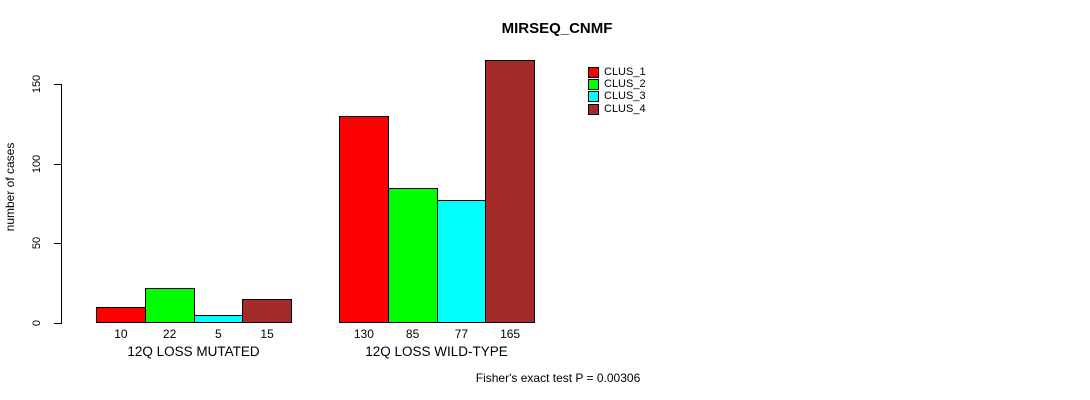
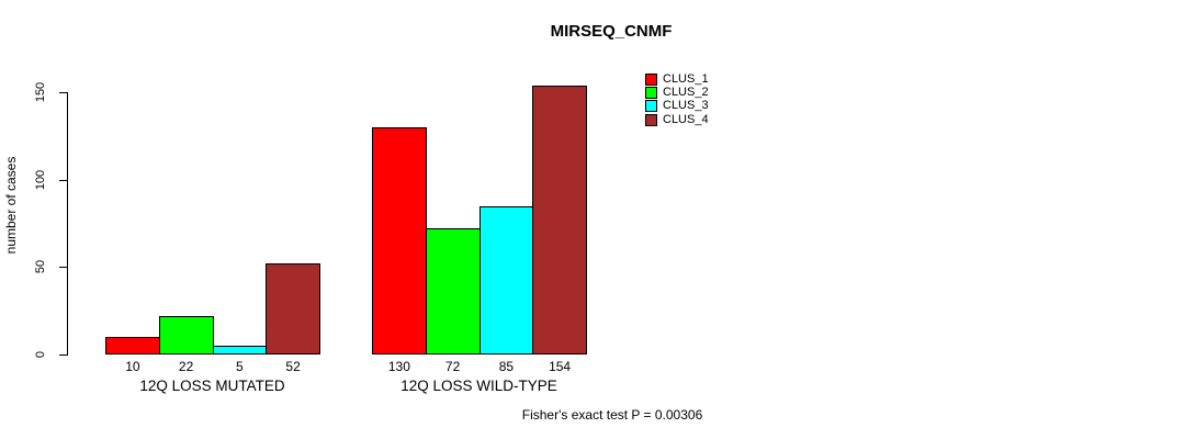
CLUS_4/12Q LOSS MUTATED: 15 -> 52
CLUS_2/12Q LOSS WILD-TYPE: 85 -> 72
CLUS_3/12Q LOSS WILD-TYPE: 77 -> 85
CLUS_4/12Q LOSS WILD-TYPE: 165 -> 154
